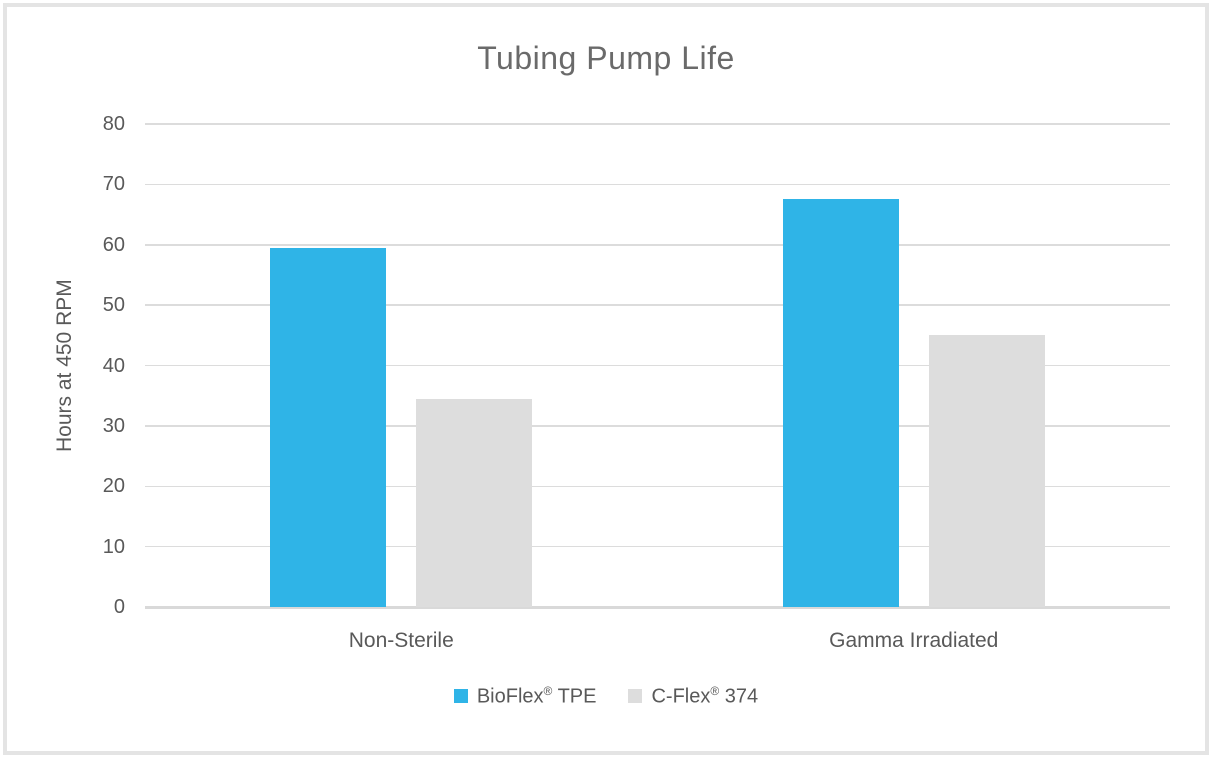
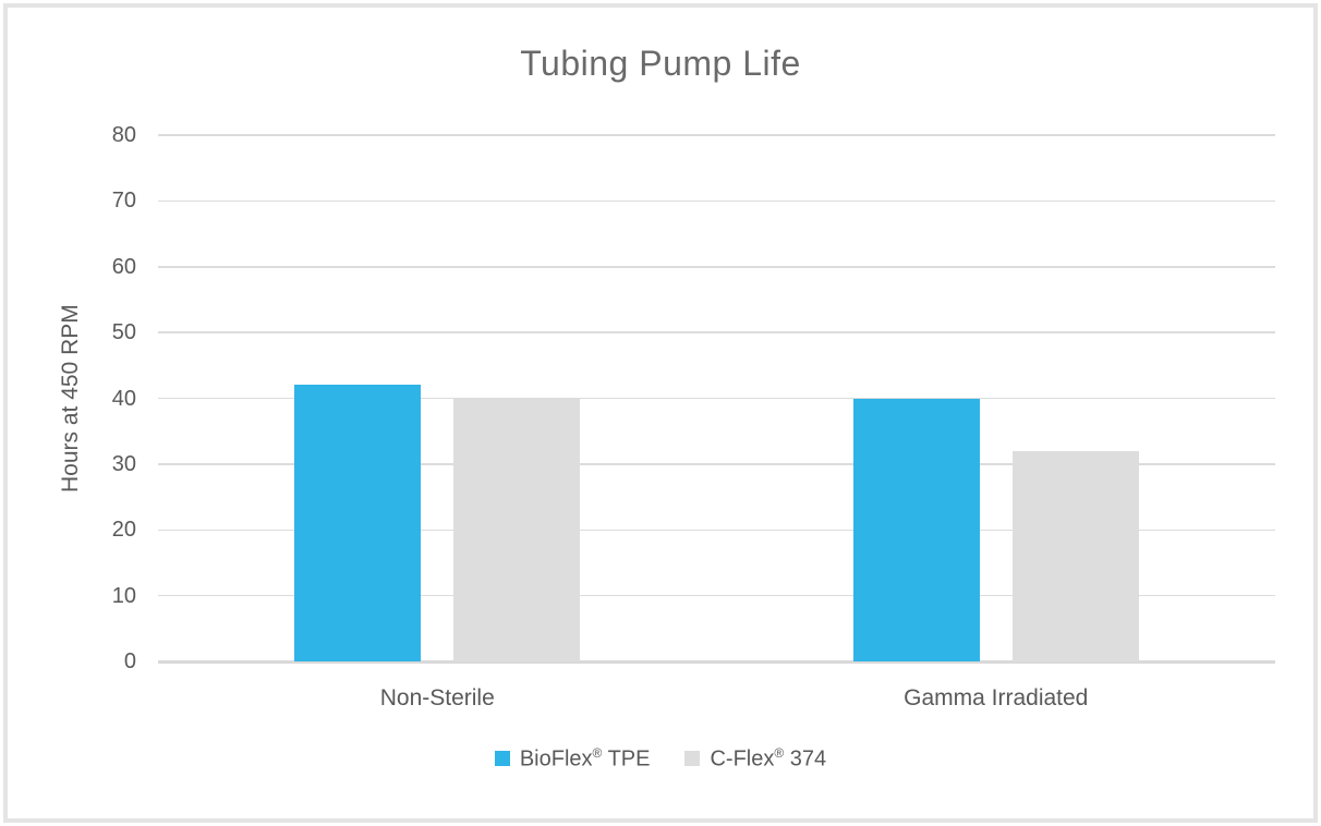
BioFlex® TPE/Non-Sterile: 60 -> 42
C-Flex® 374/Non-Sterile: 34 -> 40
BioFlex® TPE/Gamma Irradiated: 68 -> 40
C-Flex® 374/Gamma Irradiated: 45 -> 32
